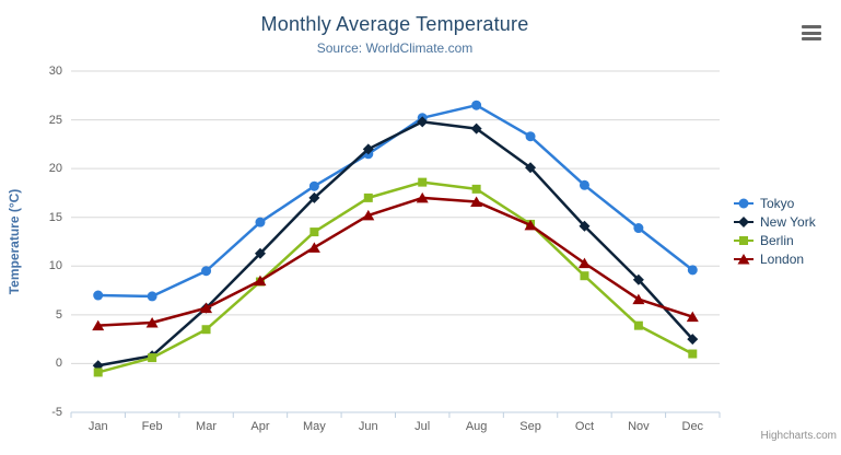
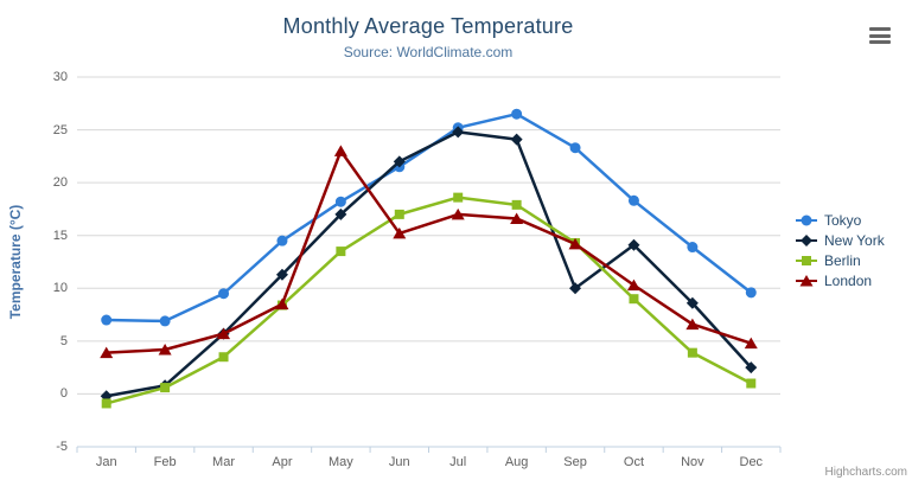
London/May: 12 -> 23
New York/Sep: 20 -> 10
